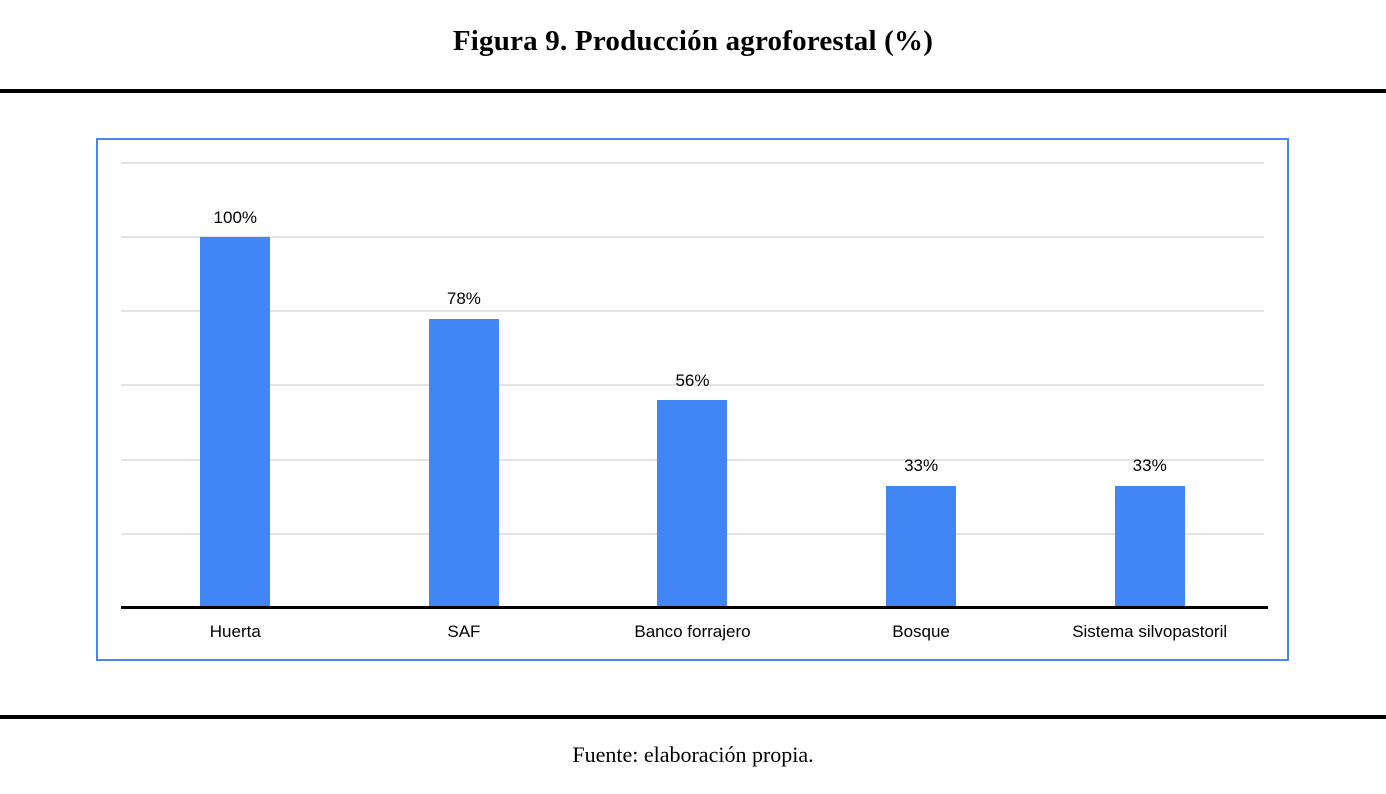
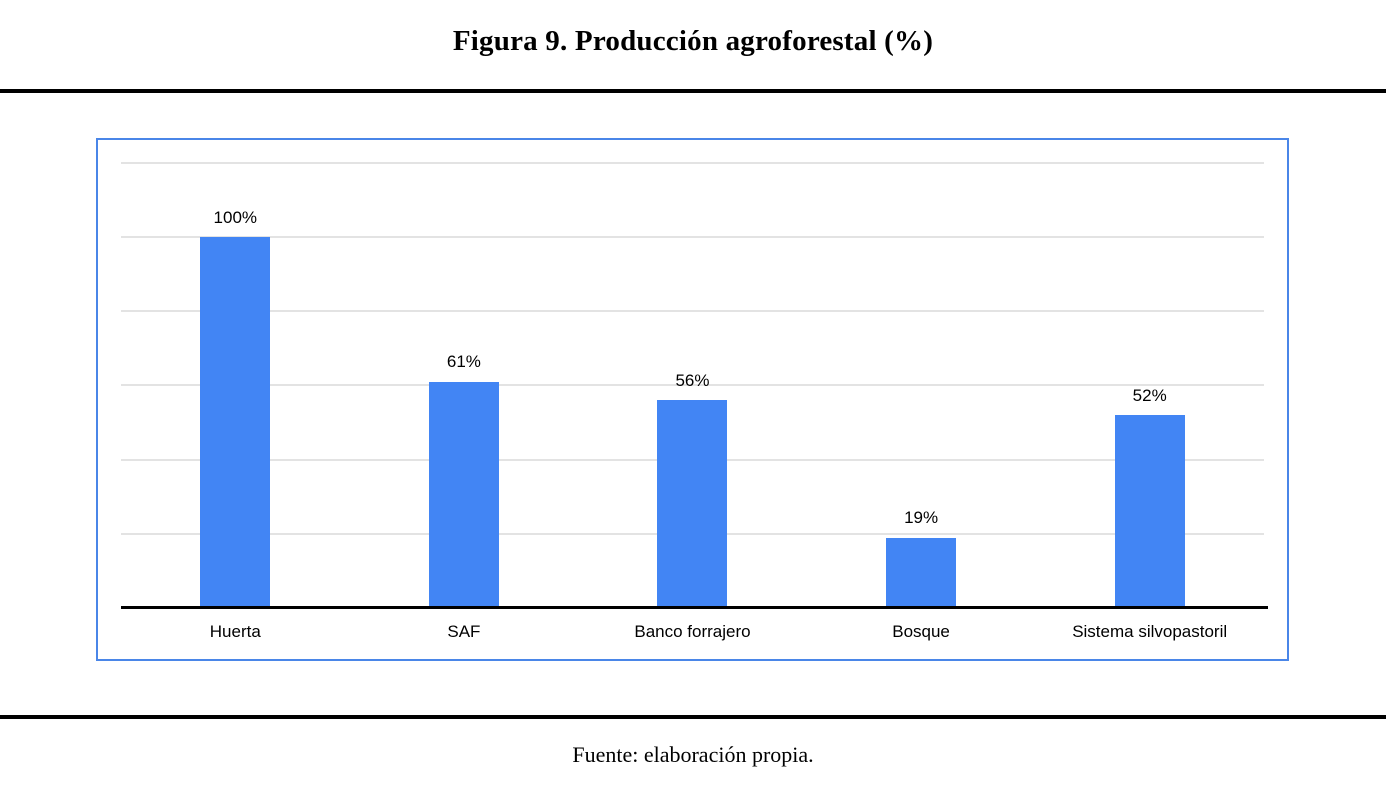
SAF: 78% -> 61%
Bosque: 33% -> 19%
Sistema silvopastoril: 33% -> 52%
